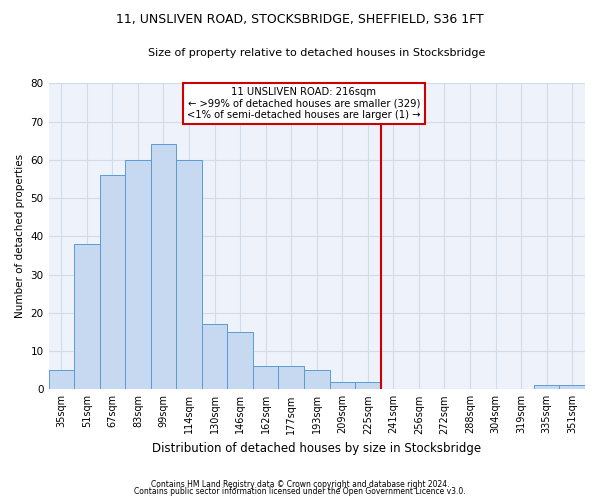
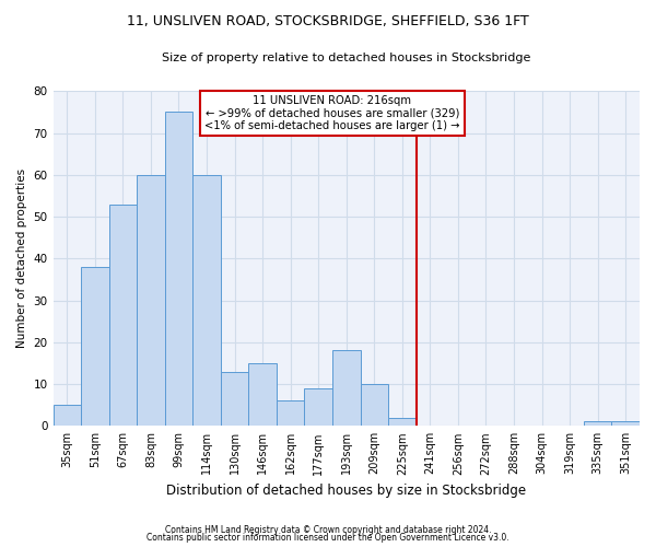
67sqm: 56 -> 53
99sqm: 64 -> 75
130sqm: 17 -> 13
177sqm: 6 -> 9
193sqm: 5 -> 18
209sqm: 2 -> 10
